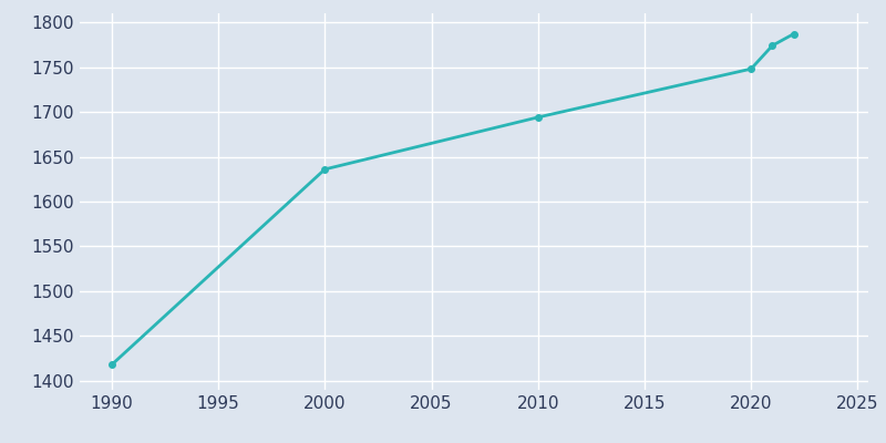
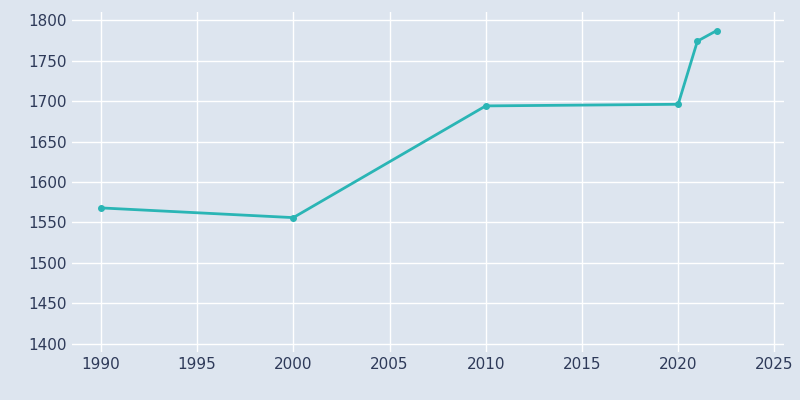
1990: 1418 -> 1568
2000: 1636 -> 1556
2020: 1748 -> 1696
